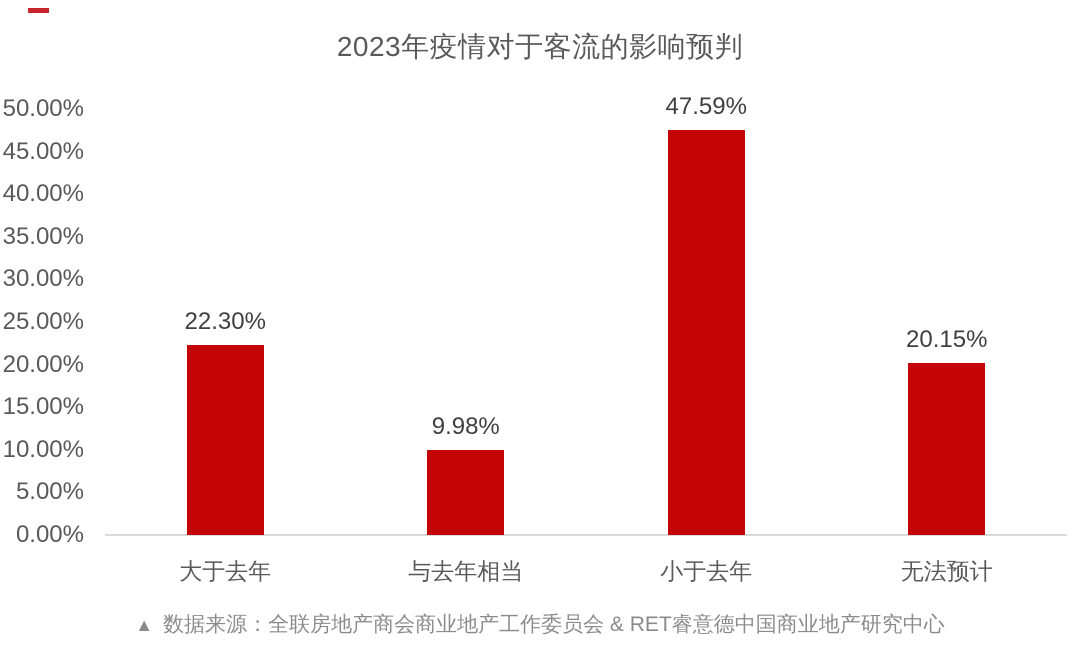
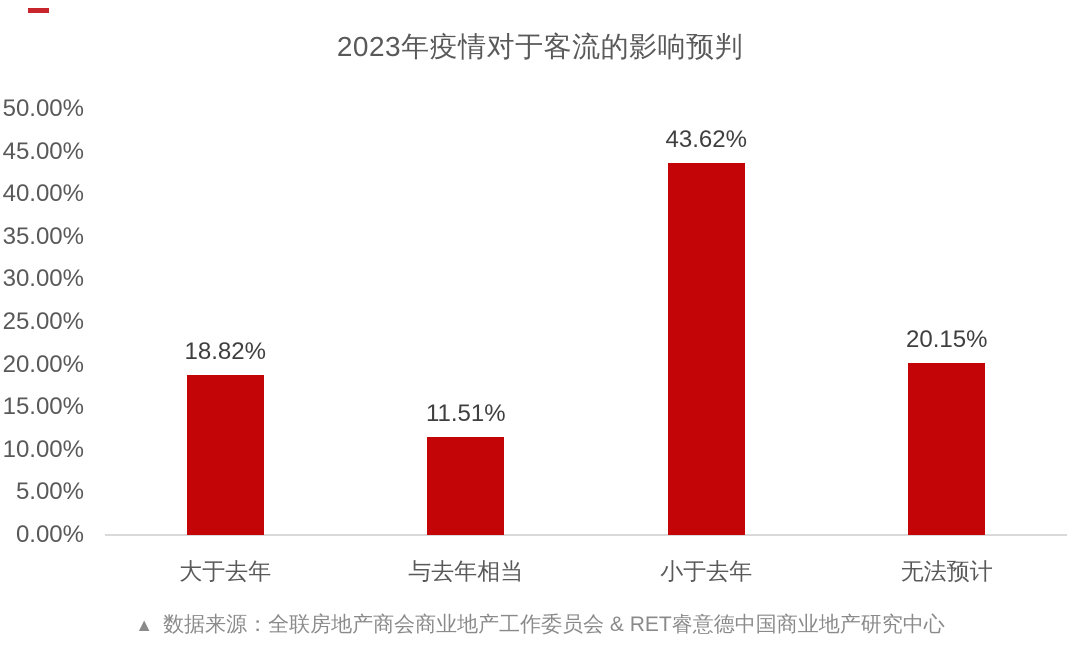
大于去年: 22.30% -> 18.82%
与去年相当: 9.98% -> 11.51%
小于去年: 47.59% -> 43.62%
